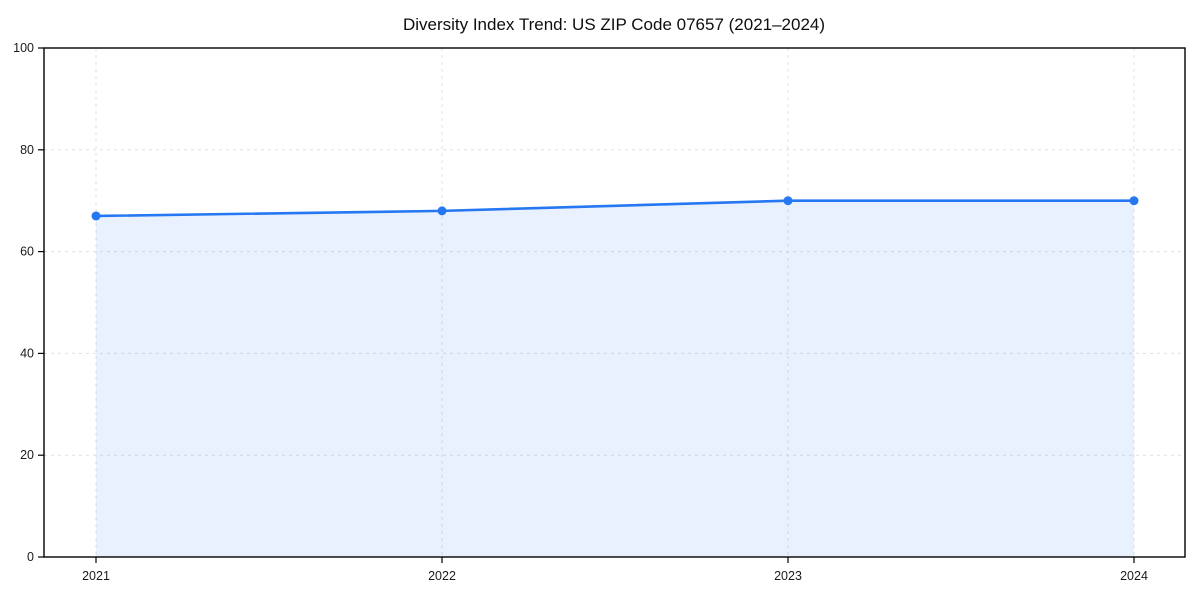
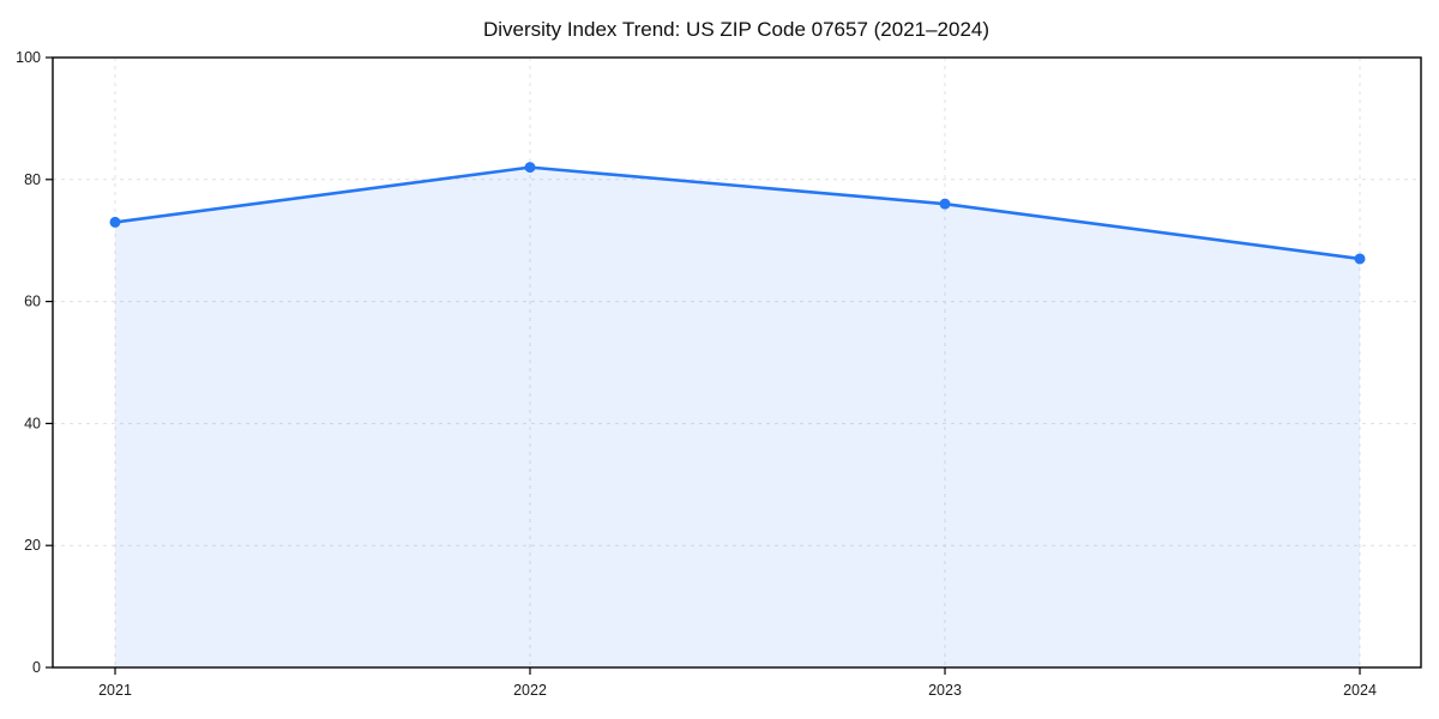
2021: 67 -> 73
2022: 68 -> 82
2023: 70 -> 76
2024: 70 -> 67
